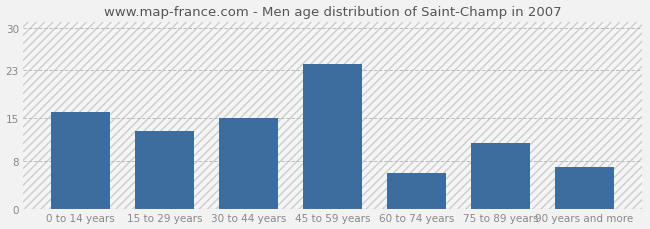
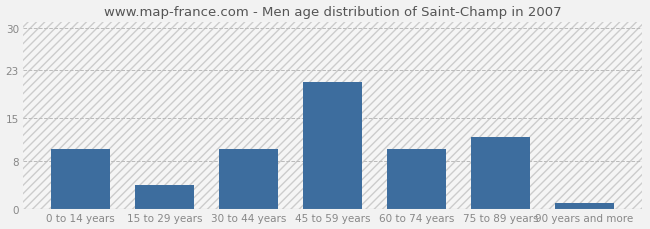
0 to 14 years: 16 -> 10
15 to 29 years: 13 -> 4
30 to 44 years: 15 -> 10
45 to 59 years: 24 -> 21
60 to 74 years: 6 -> 10
75 to 89 years: 11 -> 12
90 years and more: 7 -> 1
